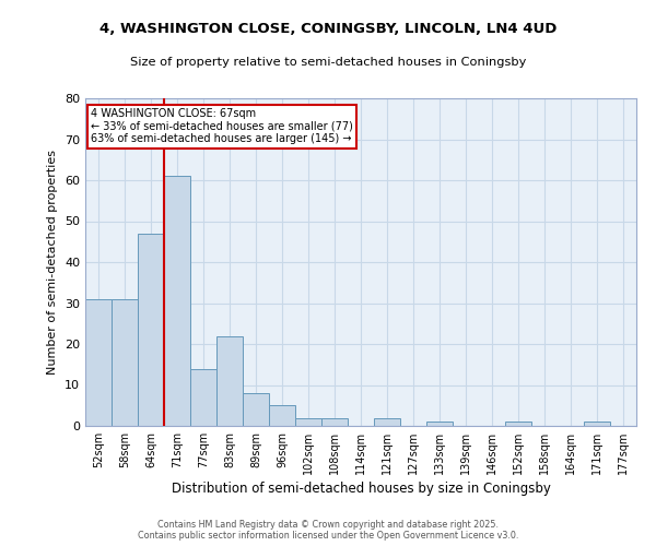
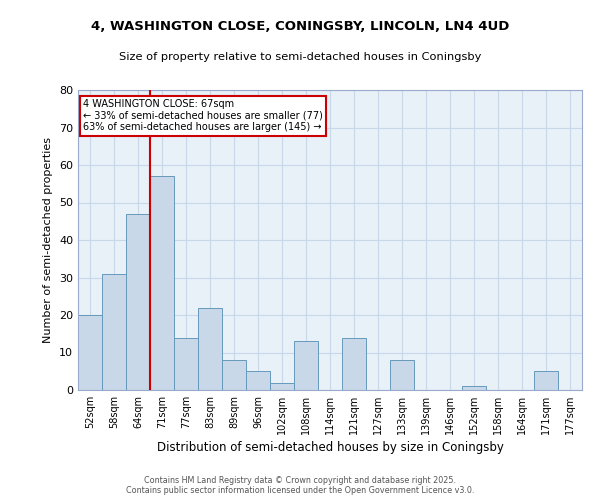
52sqm: 31 -> 20
71sqm: 61 -> 57
108sqm: 2 -> 13
121sqm: 2 -> 14
133sqm: 1 -> 8
171sqm: 1 -> 5
